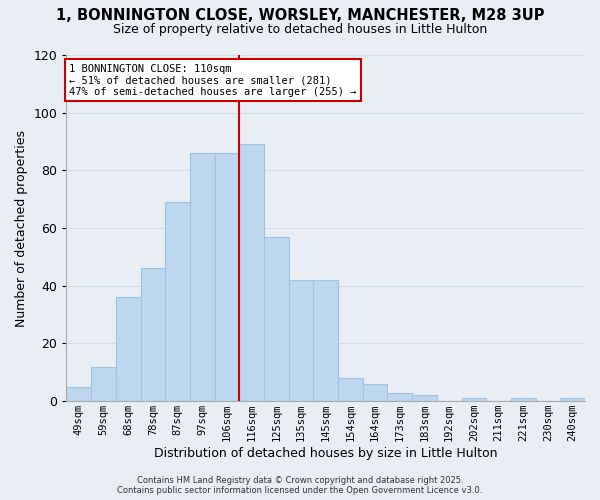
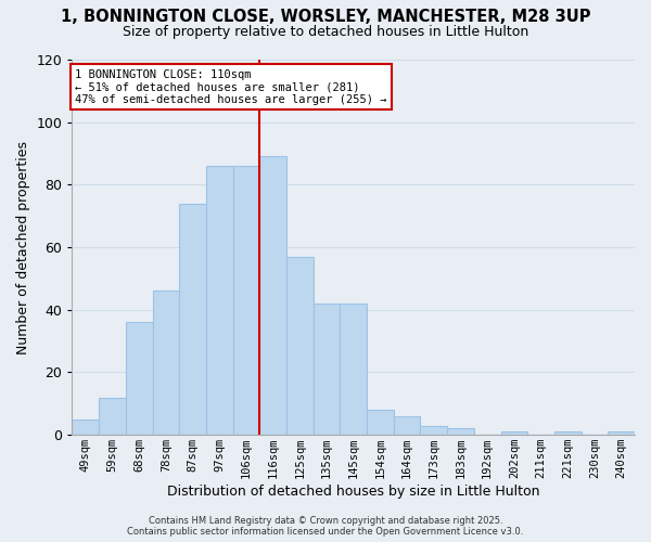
87sqm: 69 -> 74
